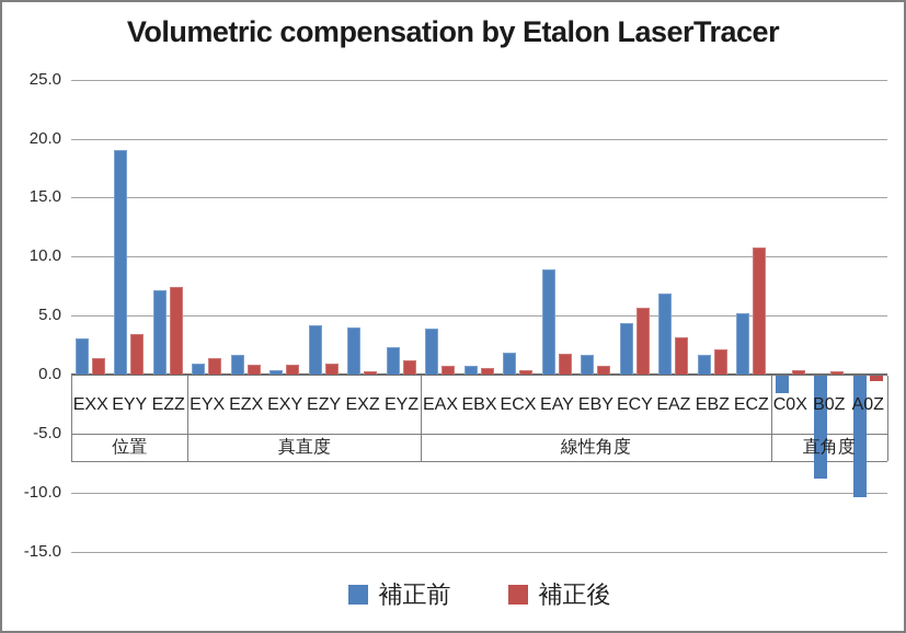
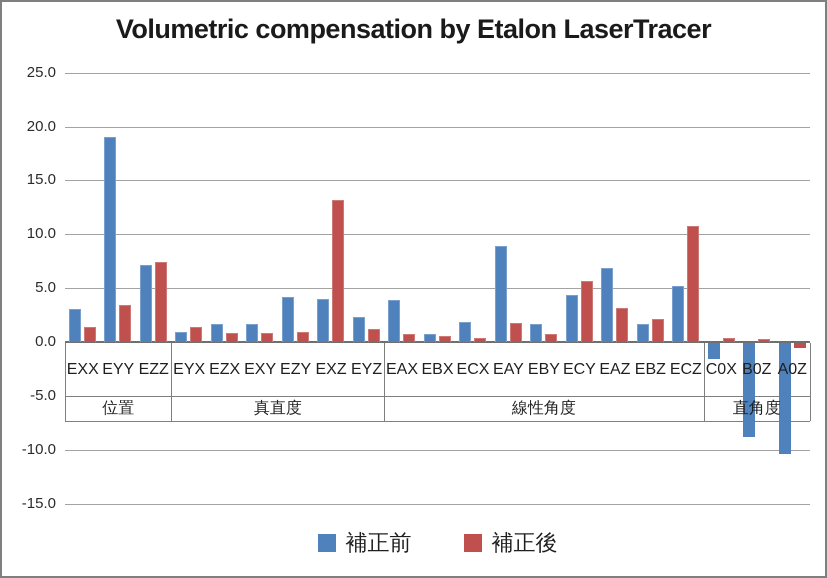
補正前/EXY: 0.4 -> 1.7
補正後/EXZ: 0.3 -> 13.2
